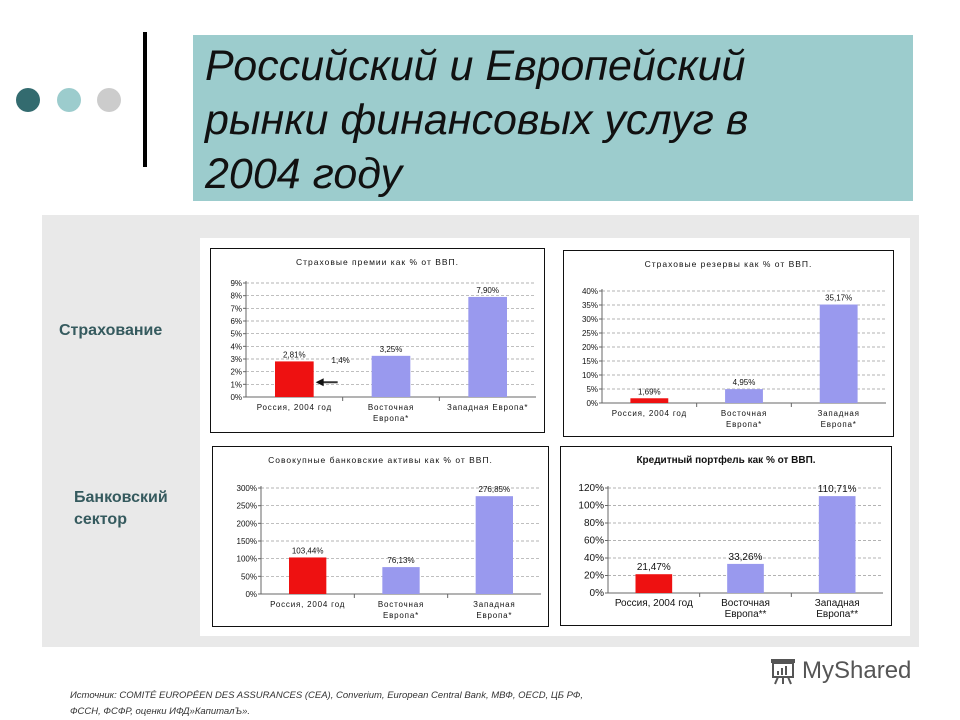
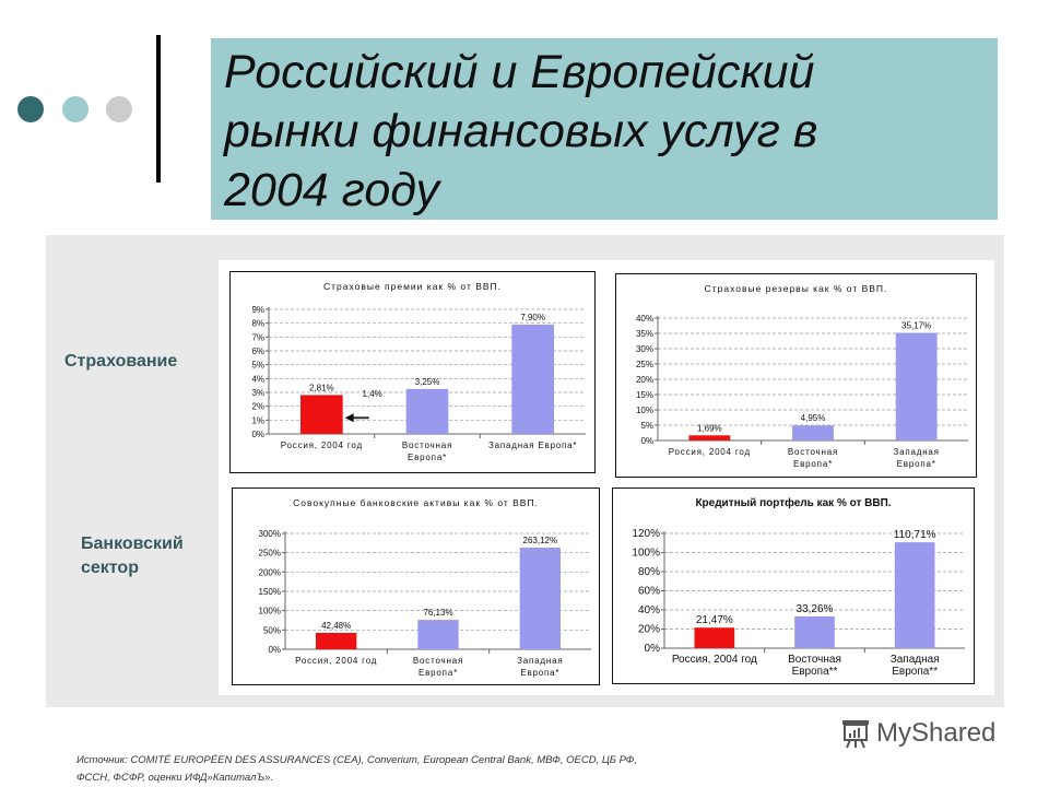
Совокупные банковские активы как % от ВВП./Россия, 2004 год: 103,44% -> 42,48%
Совокупные банковские активы как % от ВВП./Западная Европа*: 276,85% -> 263,12%
